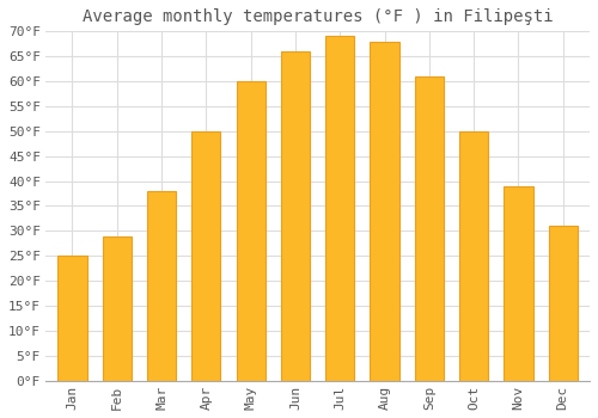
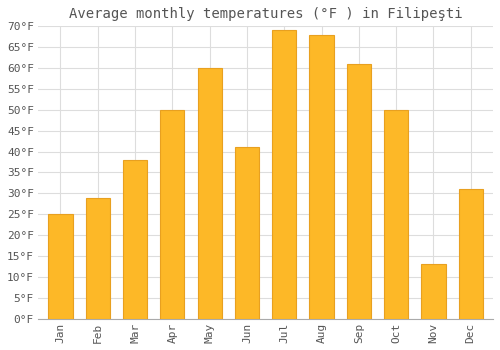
Jun: 66°F -> 41°F
Nov: 39°F -> 13°F
